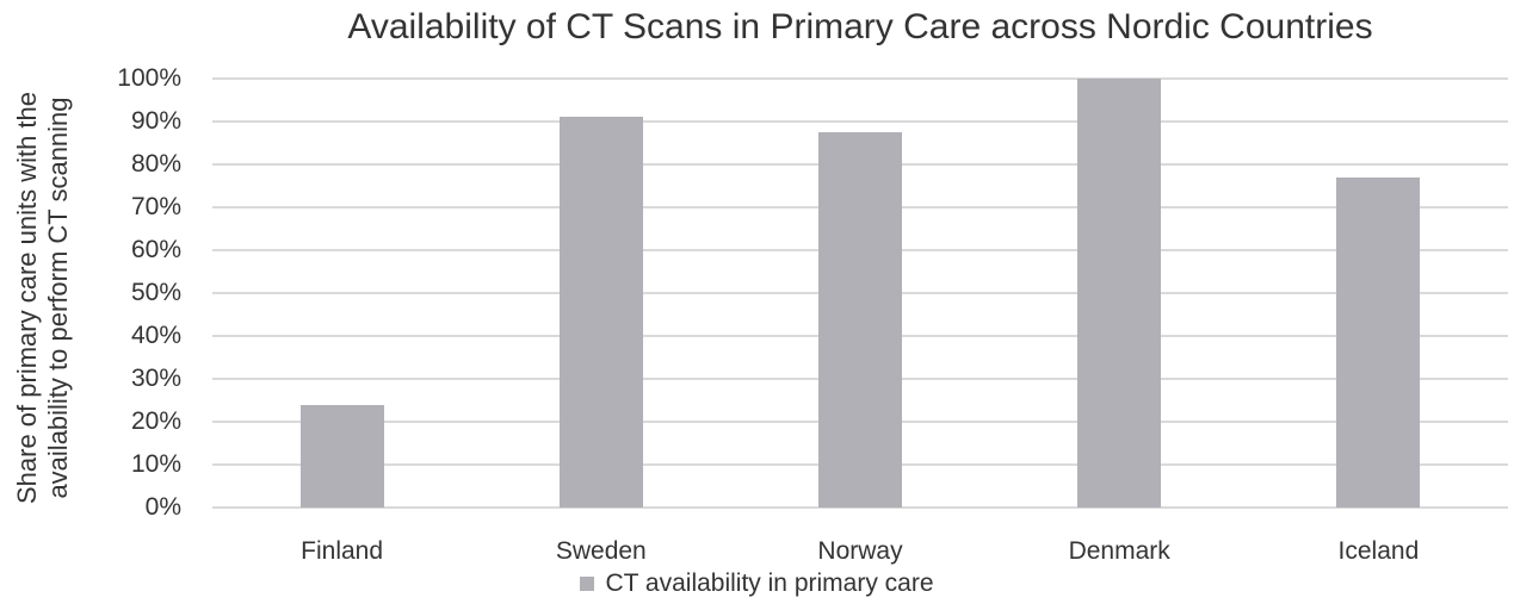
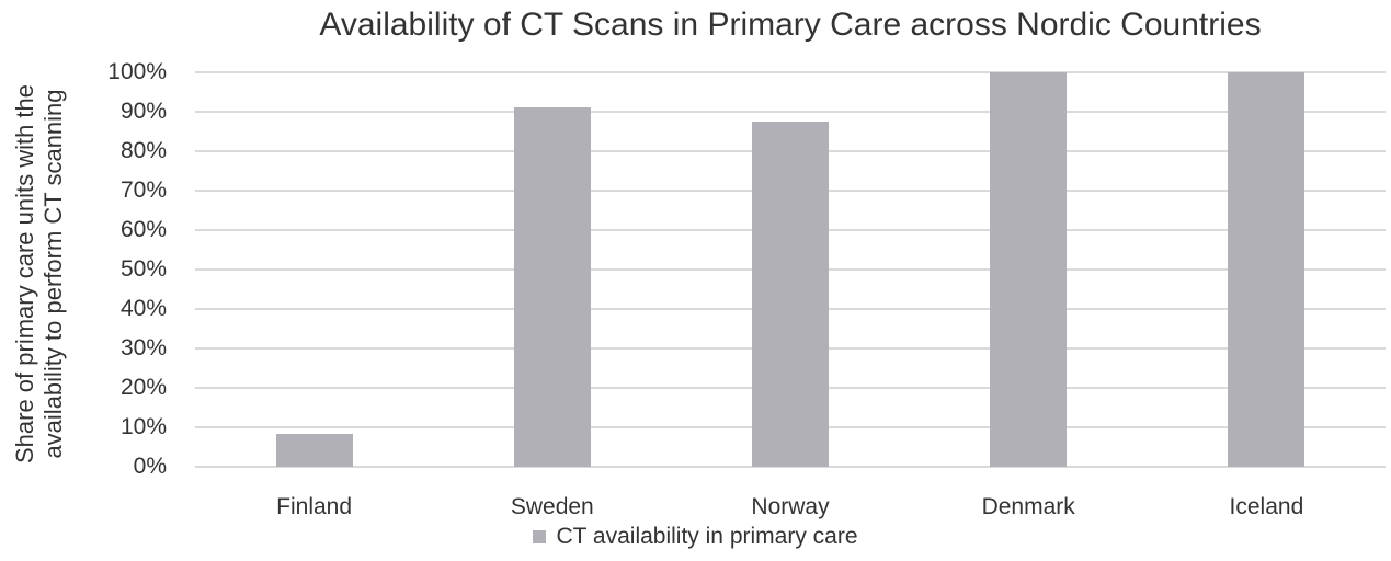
Finland: 24% -> 8%
Iceland: 77% -> 100%
